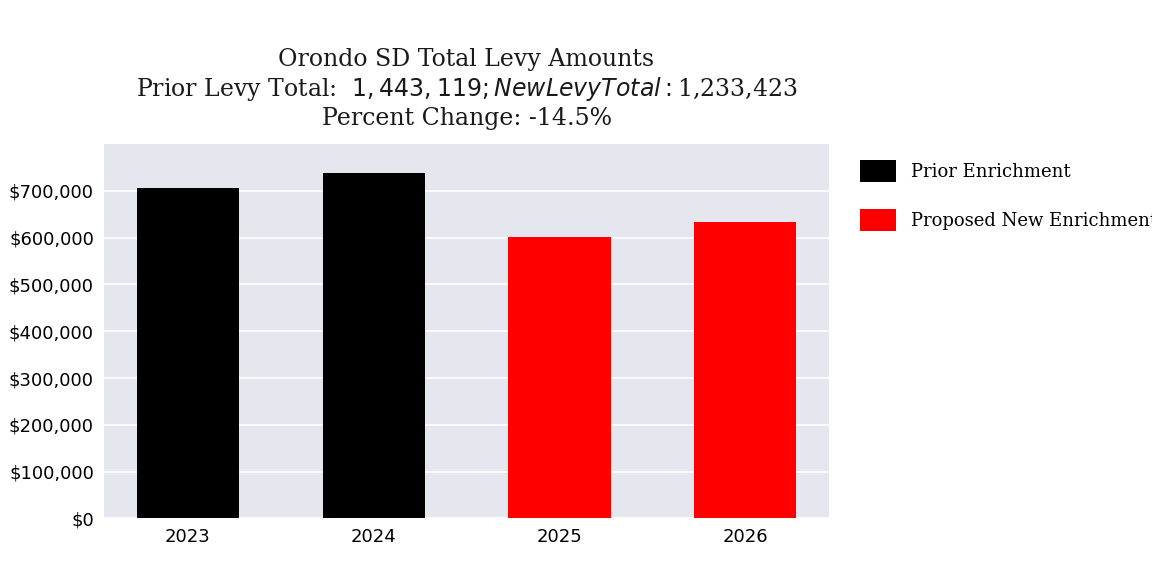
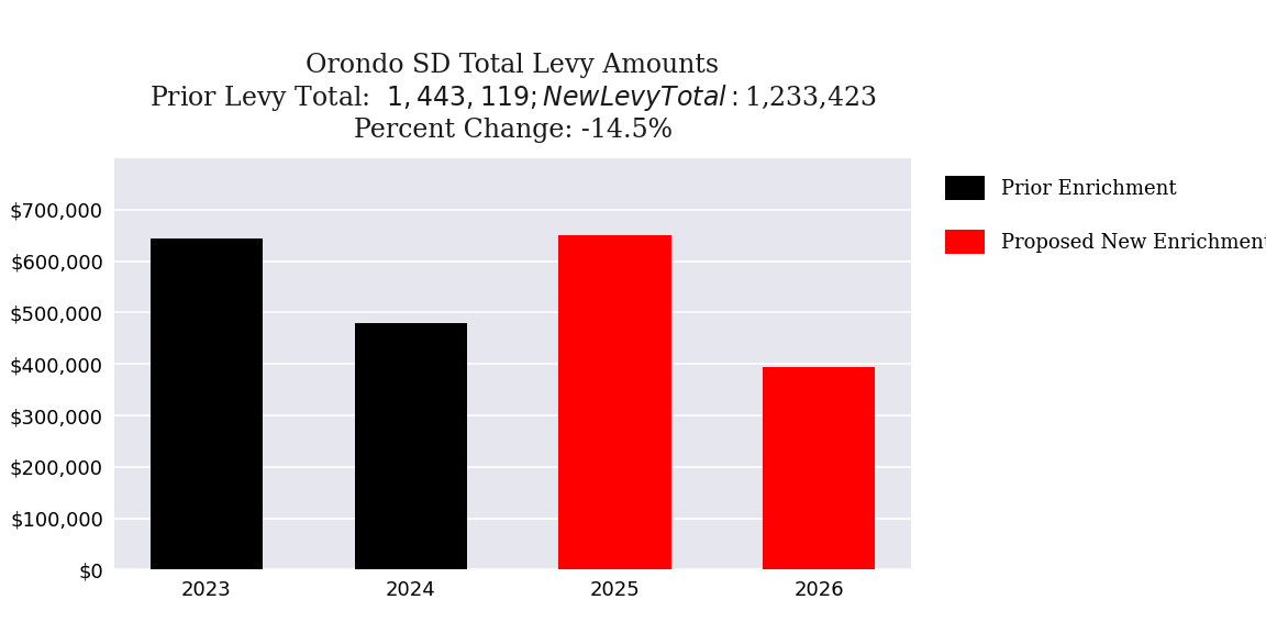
2023: $706,000 -> $645,000
2024: $737,000 -> $480,000
2025: $601,000 -> $650,000
2026: $632,000 -> $395,000
